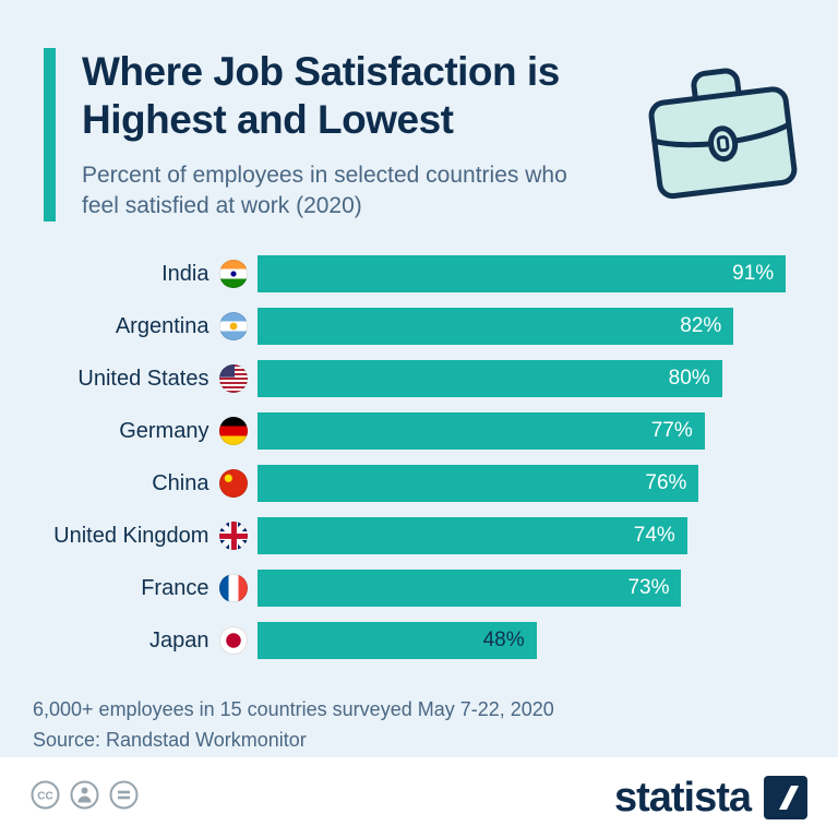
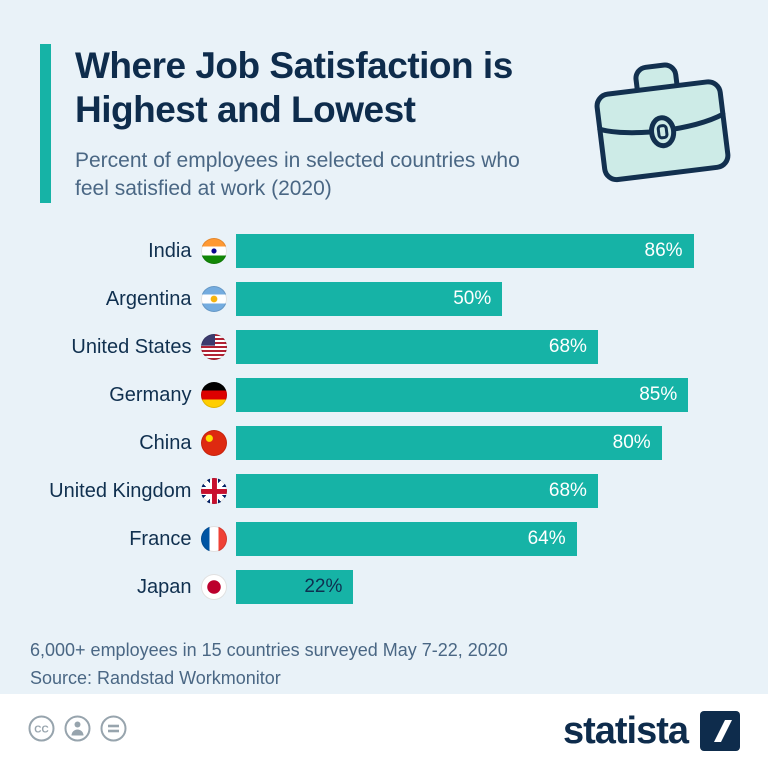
India: 91% -> 86%
Argentina: 82% -> 50%
United States: 80% -> 68%
Germany: 77% -> 85%
China: 76% -> 80%
United Kingdom: 74% -> 68%
France: 73% -> 64%
Japan: 48% -> 22%
